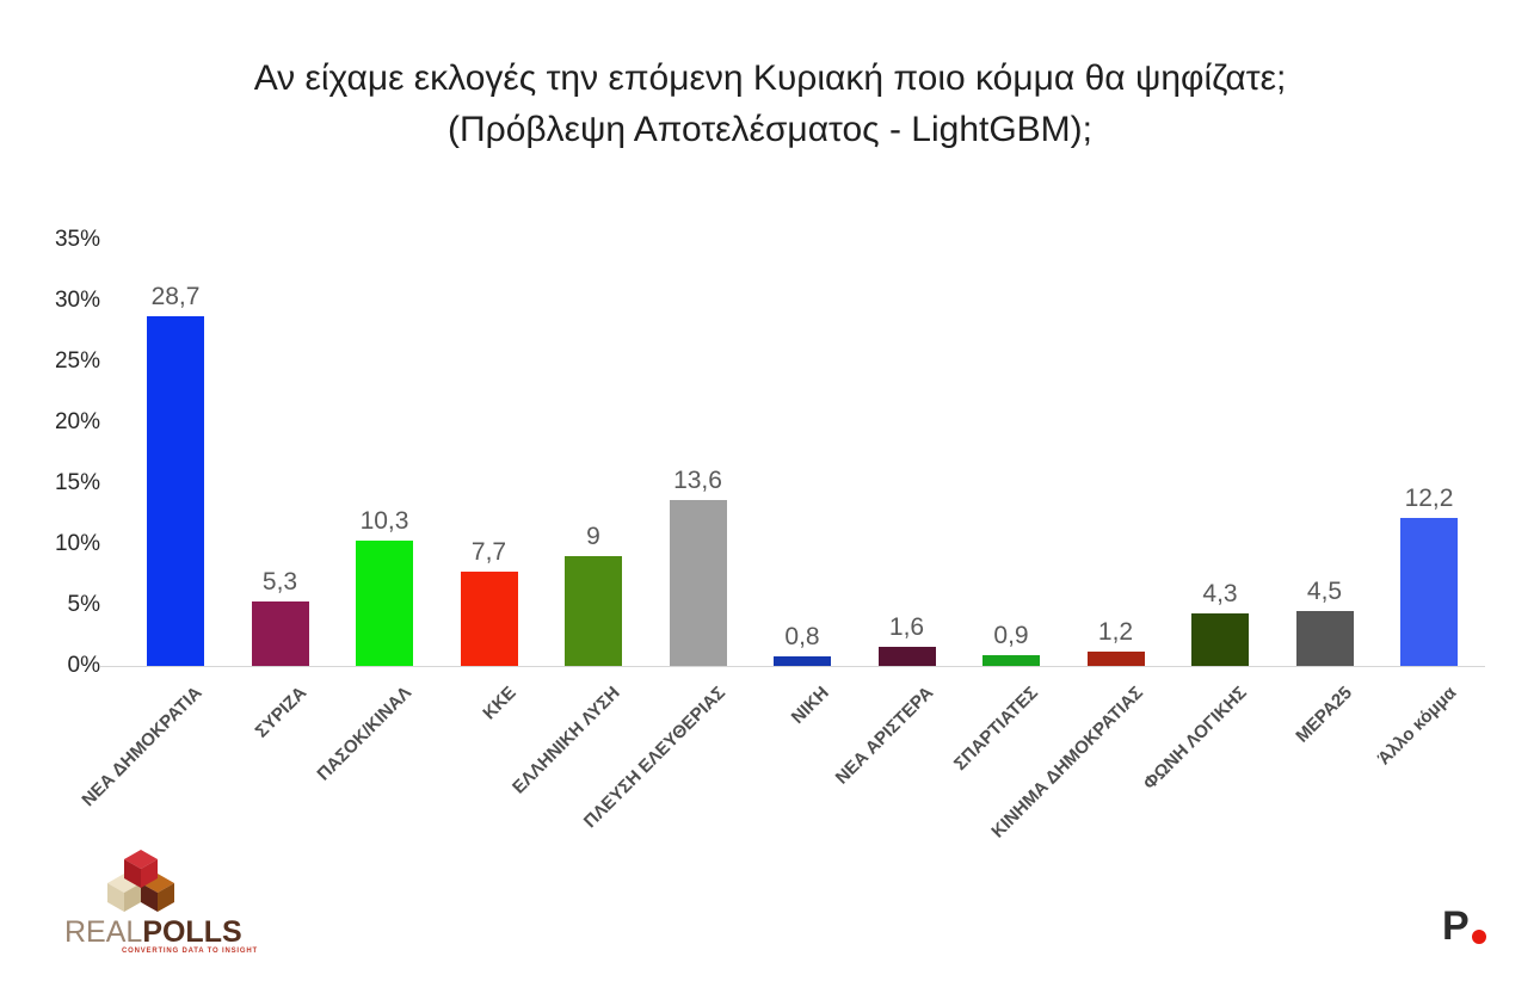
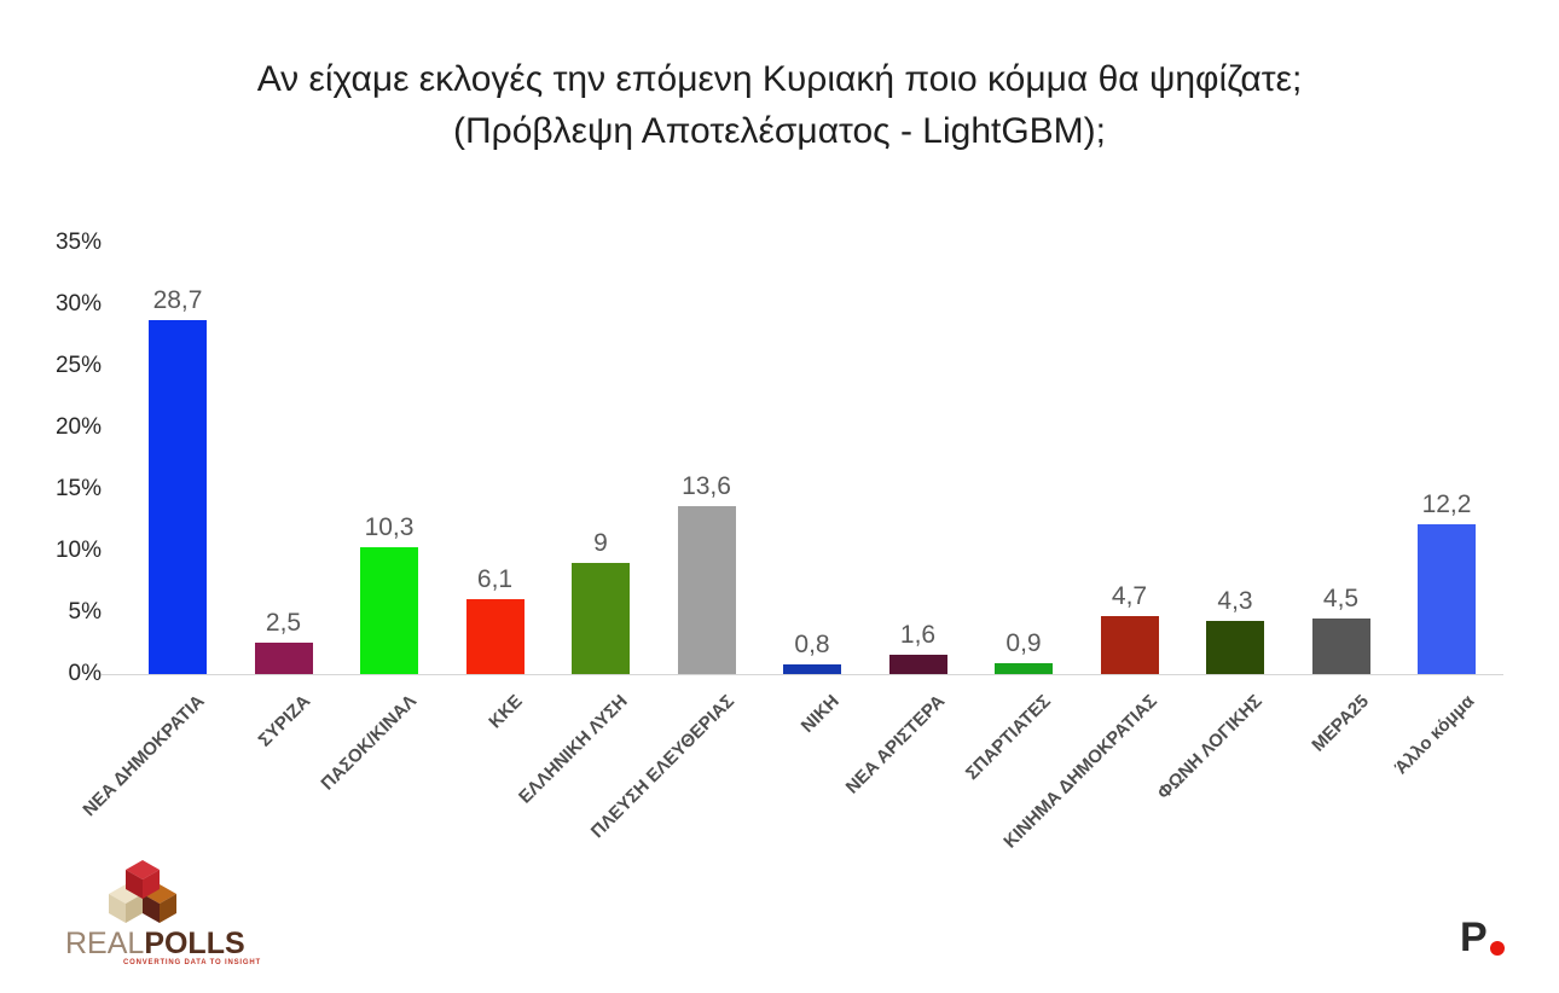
ΣΥΡΙΖΑ: 5,3 -> 2,5
ΚΚΕ: 7,7 -> 6,1
ΚΙΝΗΜΑ ΔΗΜΟΚΡΑΤΙΑΣ: 1,2 -> 4,7
